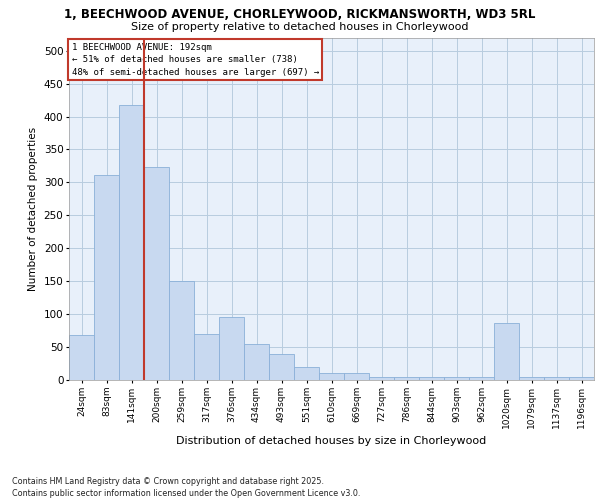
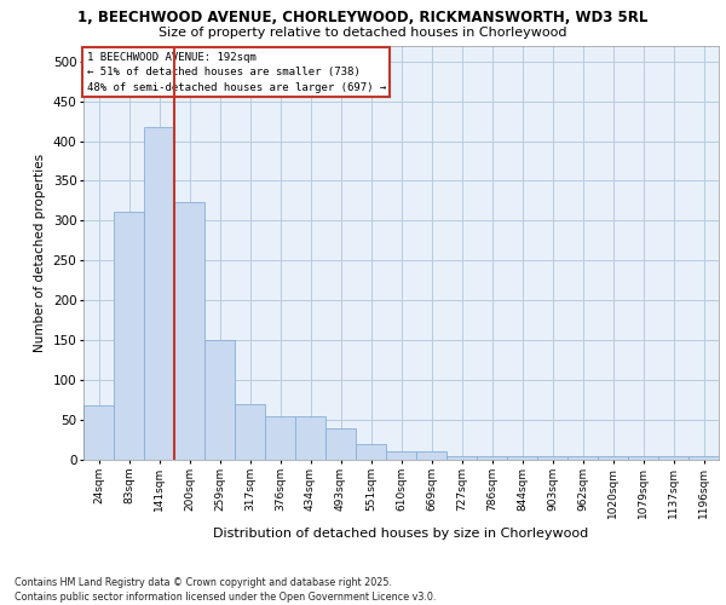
376sqm: 96 -> 55
1020sqm: 86 -> 5
